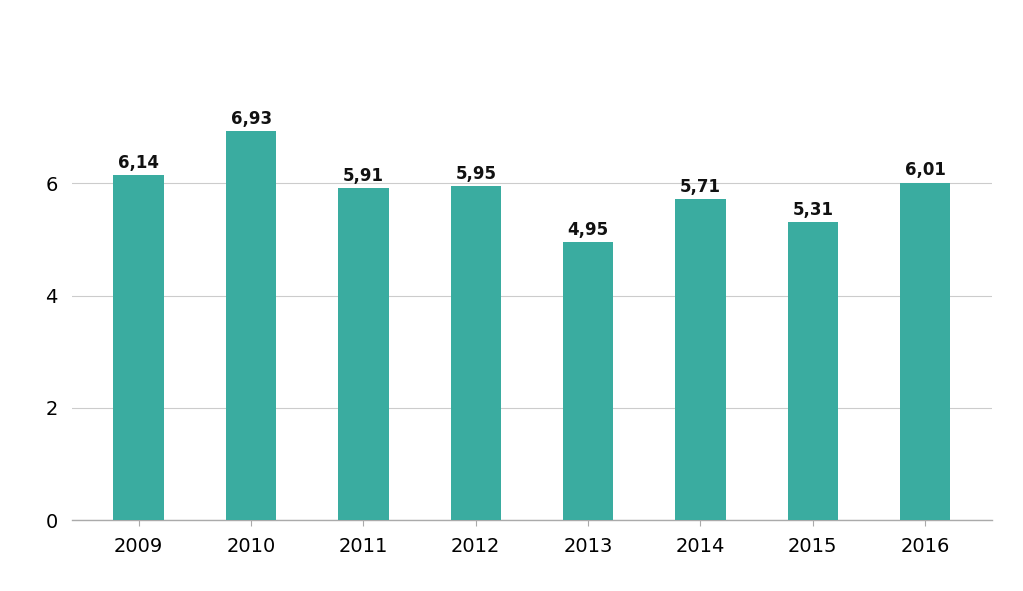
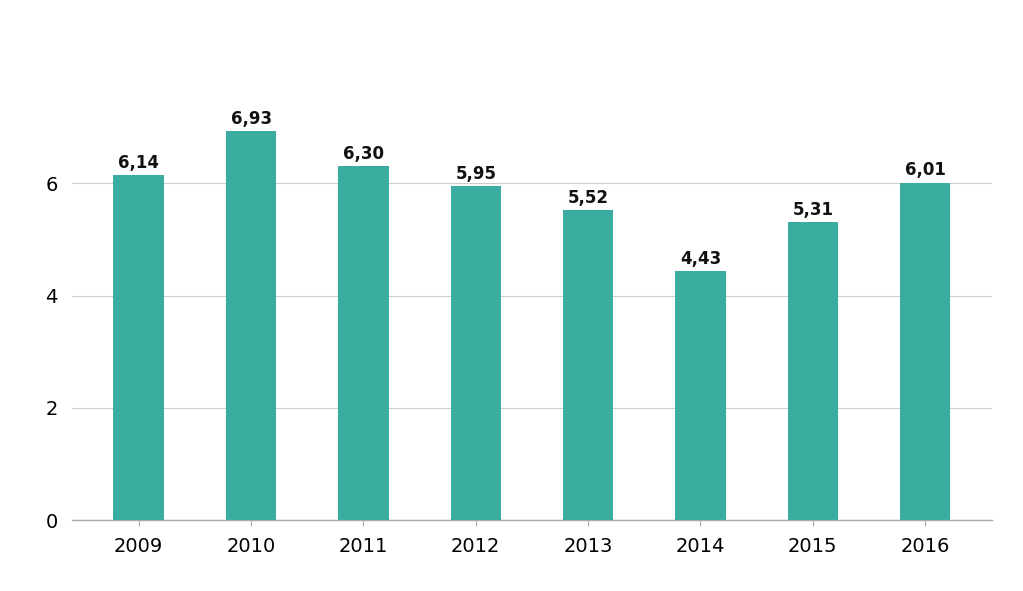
2011: 5,91 -> 6,30
2013: 4,95 -> 5,52
2014: 5,71 -> 4,43
